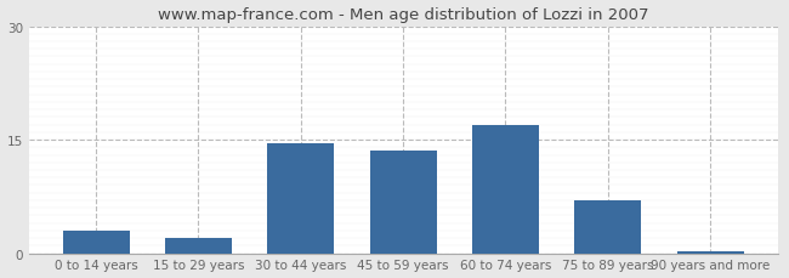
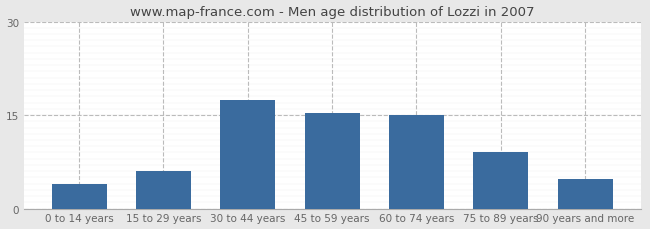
0 to 14 years: 3.0 -> 4.0
15 to 29 years: 2.0 -> 6.0
30 to 44 years: 14.5 -> 17.4
45 to 59 years: 13.5 -> 15.4
60 to 74 years: 17.0 -> 15.0
75 to 89 years: 7.0 -> 9.0
90 years and more: 0.2 -> 4.8
